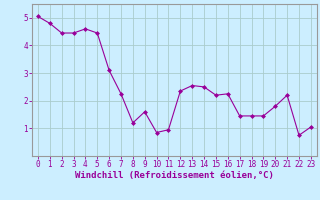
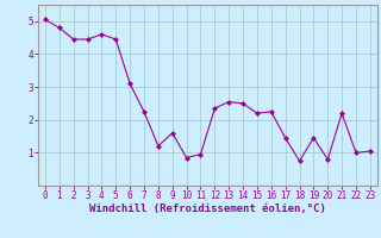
18: 1.45 -> 0.75
20: 1.80 -> 0.80
22: 0.75 -> 1.00
